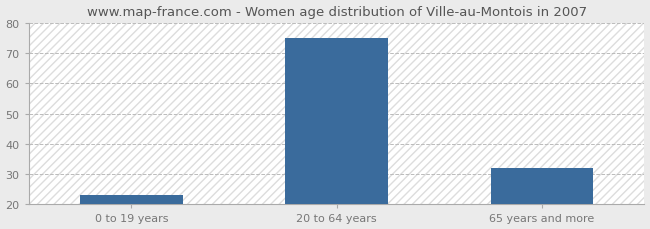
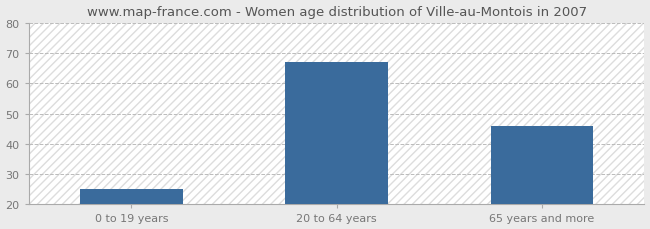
0 to 19 years: 23 -> 25
20 to 64 years: 75 -> 67
65 years and more: 32 -> 46
